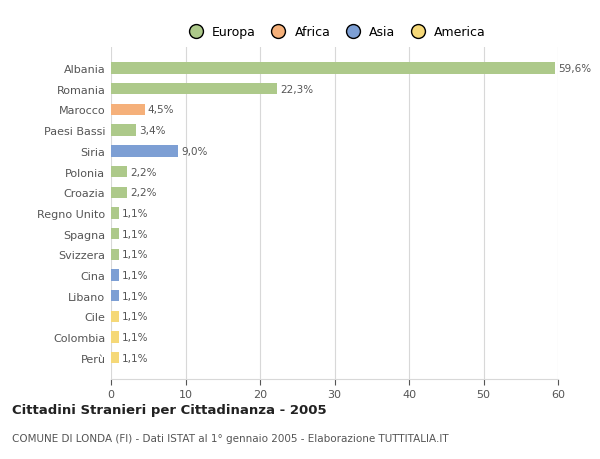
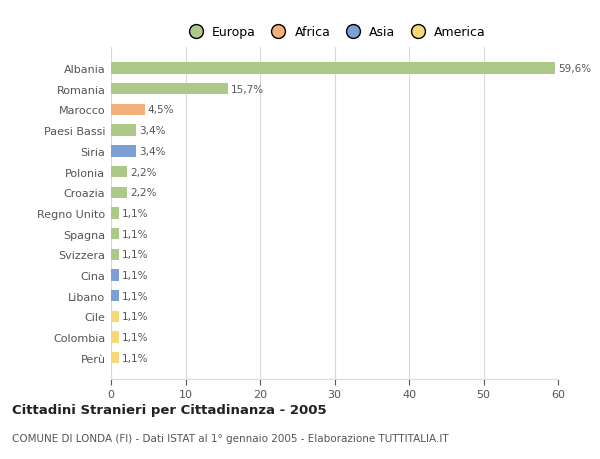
Romania: 22,3% -> 15,7%
Siria: 9,0% -> 3,4%
